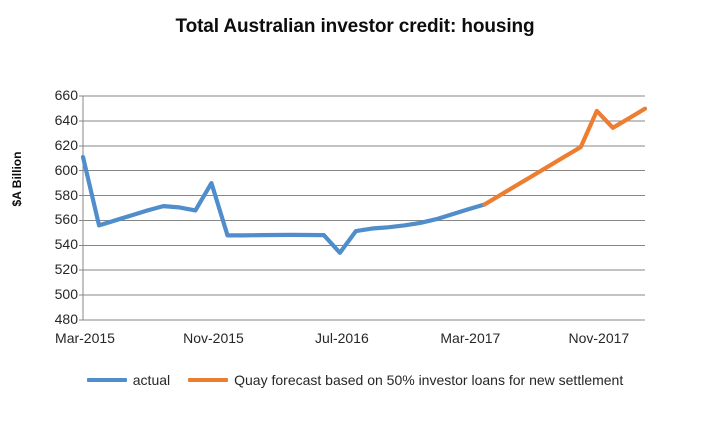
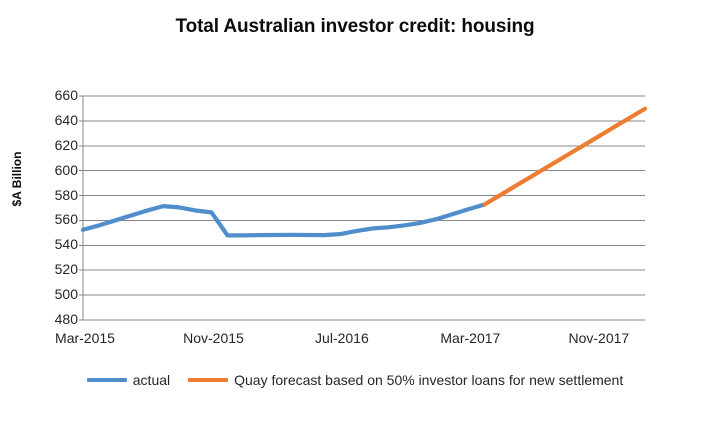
actual/Mar-2015: 611 -> 552
actual/Nov-2015: 590 -> 566
actual/Jul-2016: 534 -> 549
Quay forecast based on 50% investor loans for new settlement/Nov-2017: 648 -> 627
